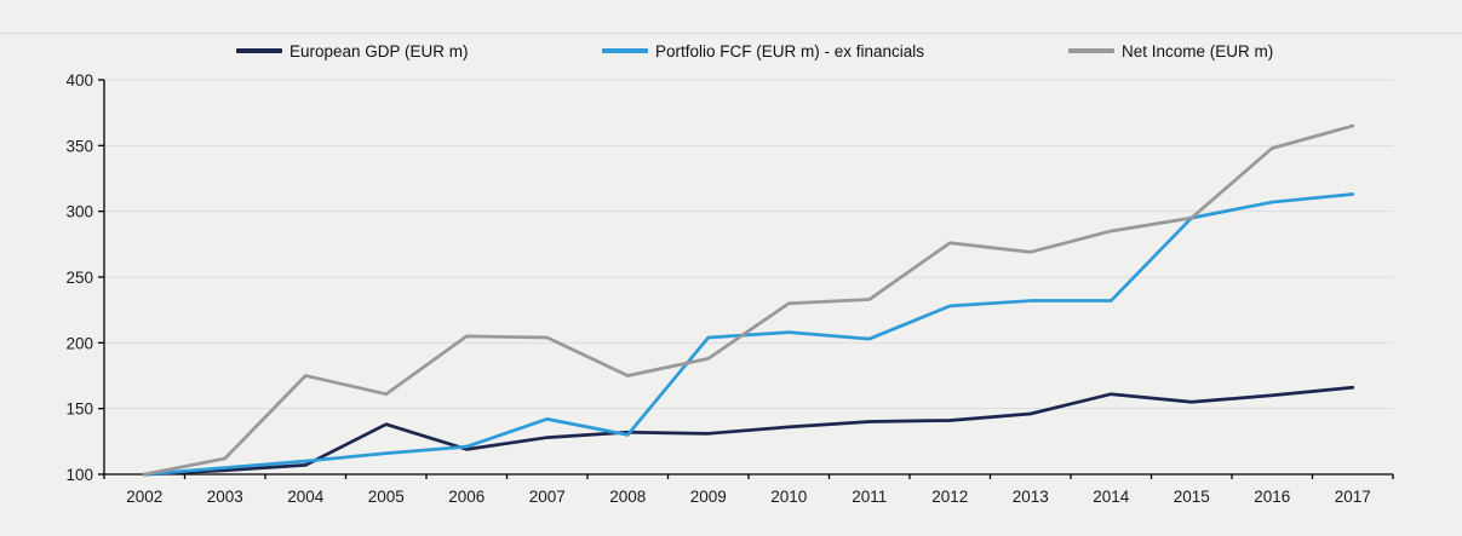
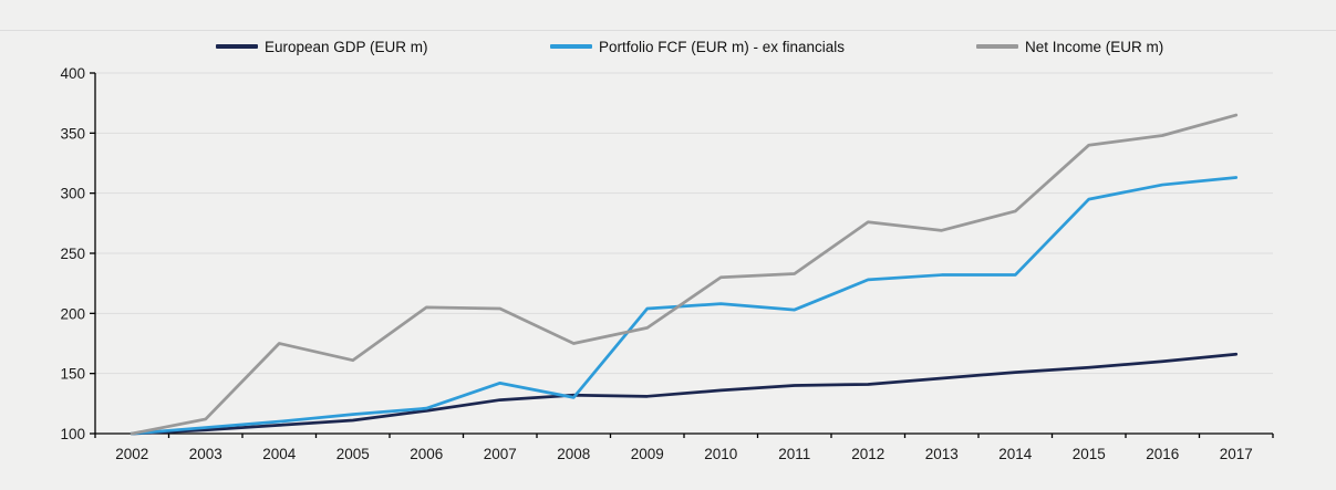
European GDP (EUR m)/2005: 138 -> 111
European GDP (EUR m)/2014: 161 -> 151
Net Income (EUR m)/2015: 295 -> 340
